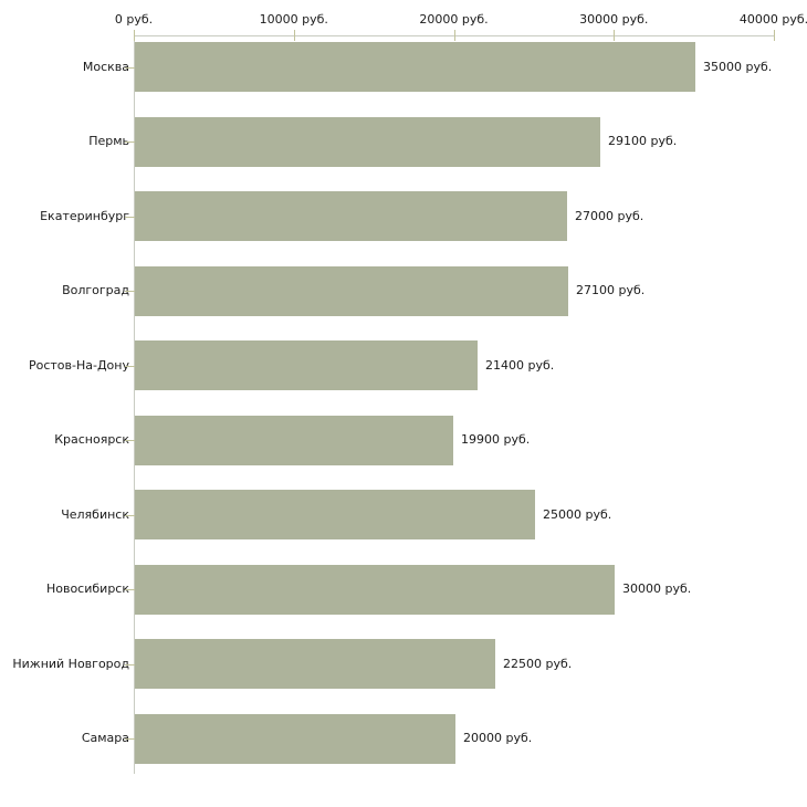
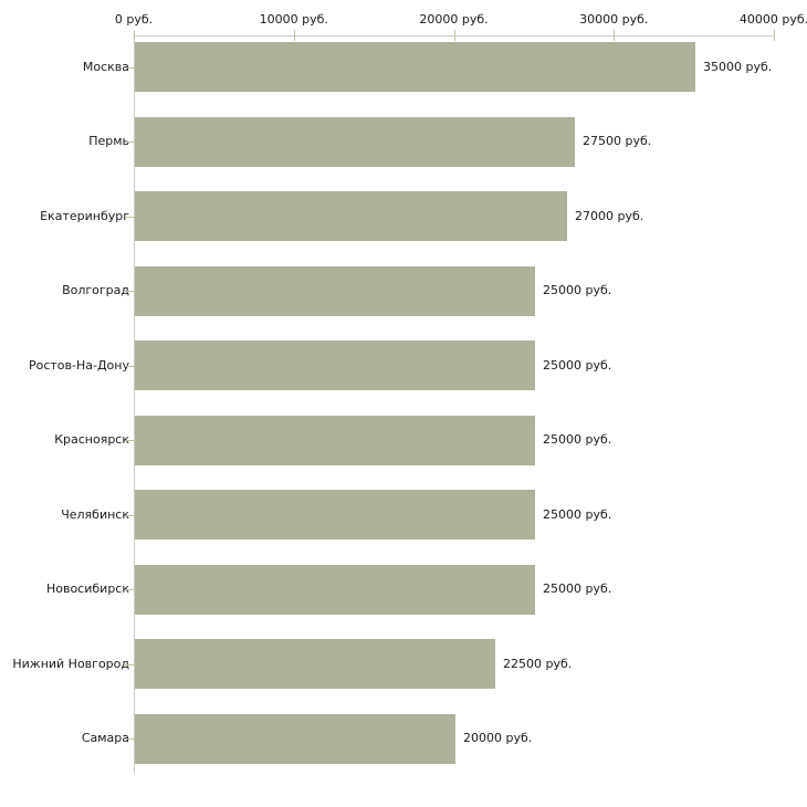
Пермь: 29100 -> 27500
Волгоград: 27100 -> 25000
Ростов-На-Дону: 21400 -> 25000
Красноярск: 19900 -> 25000
Новосибирск: 30000 -> 25000
